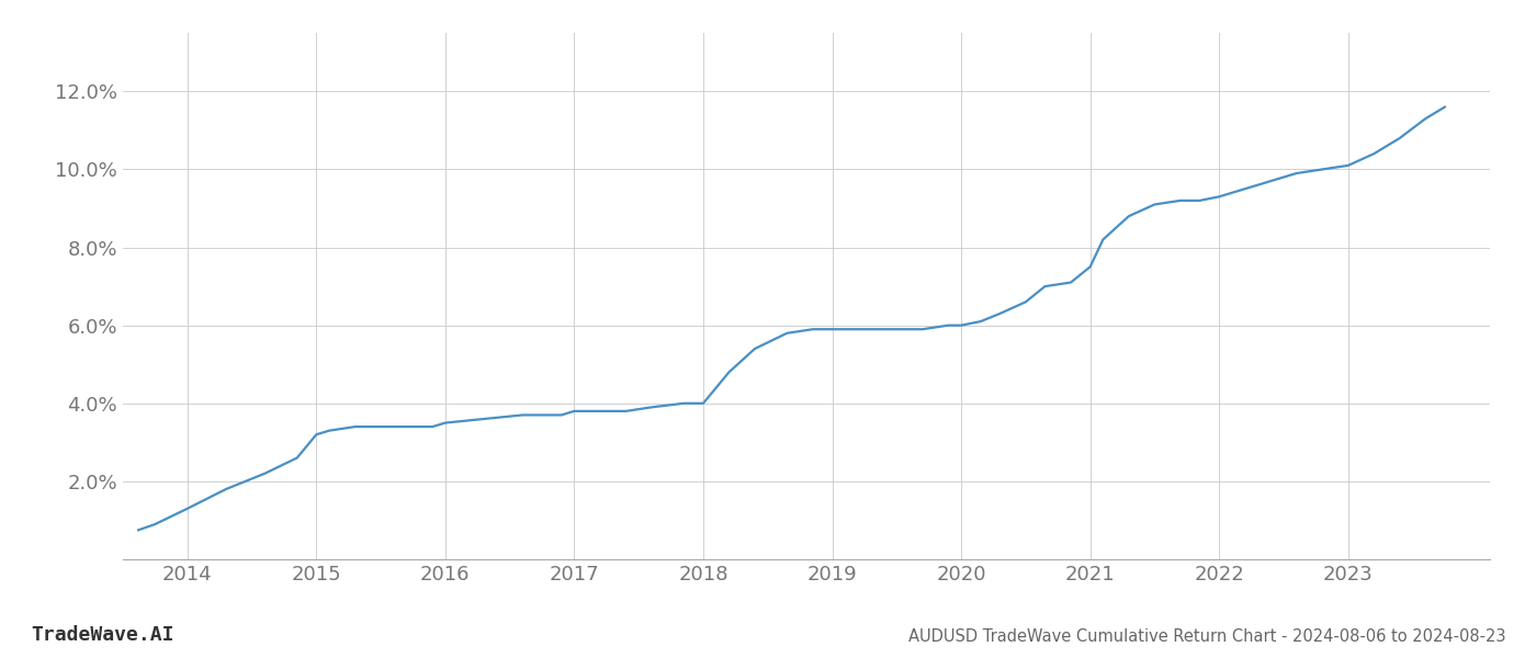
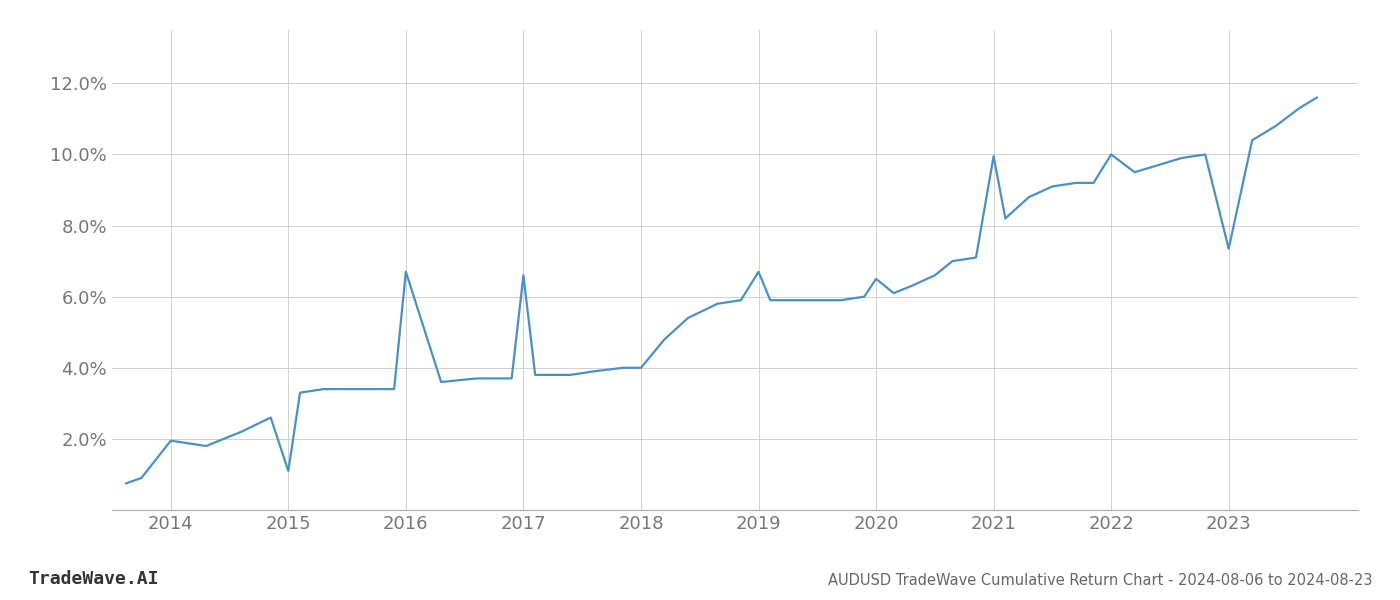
2014: 1.30% -> 1.95%
2015: 3.20% -> 1.10%
2016: 3.50% -> 6.70%
2017: 3.80% -> 6.60%
2019: 5.90% -> 6.70%
2020: 6.00% -> 6.50%
2021: 7.50% -> 9.95%
2022: 9.30% -> 10.00%
2023: 10.10% -> 7.35%
